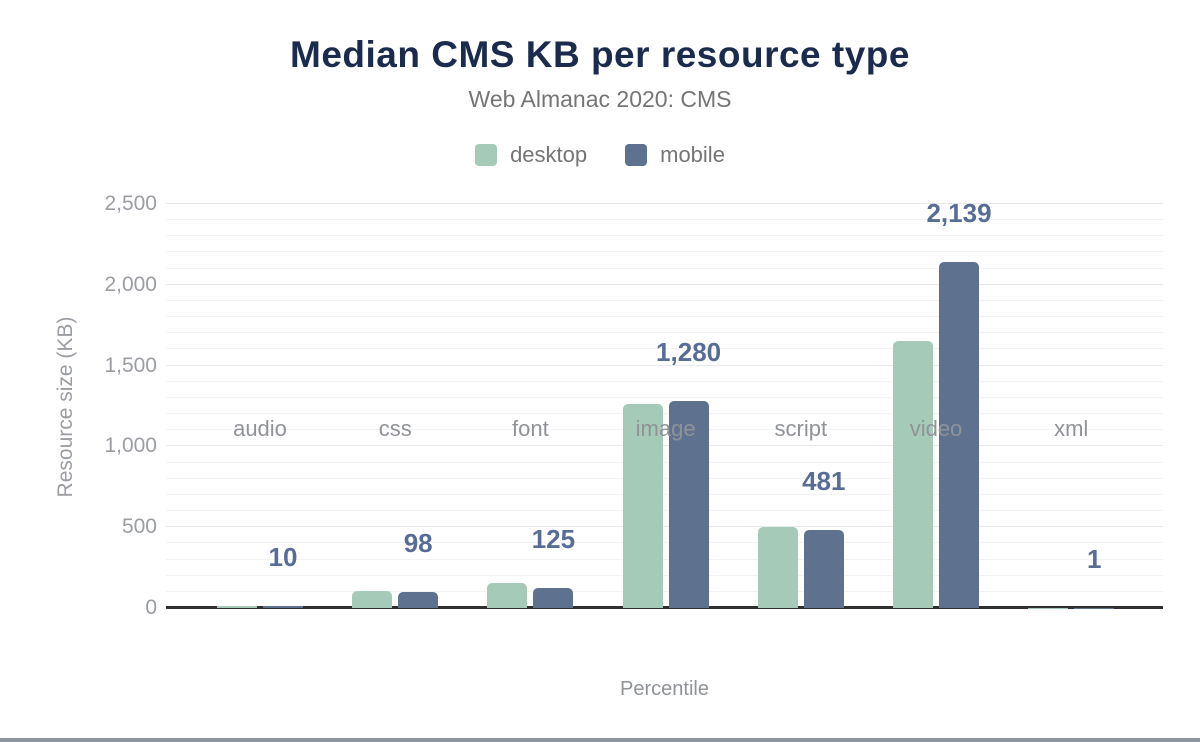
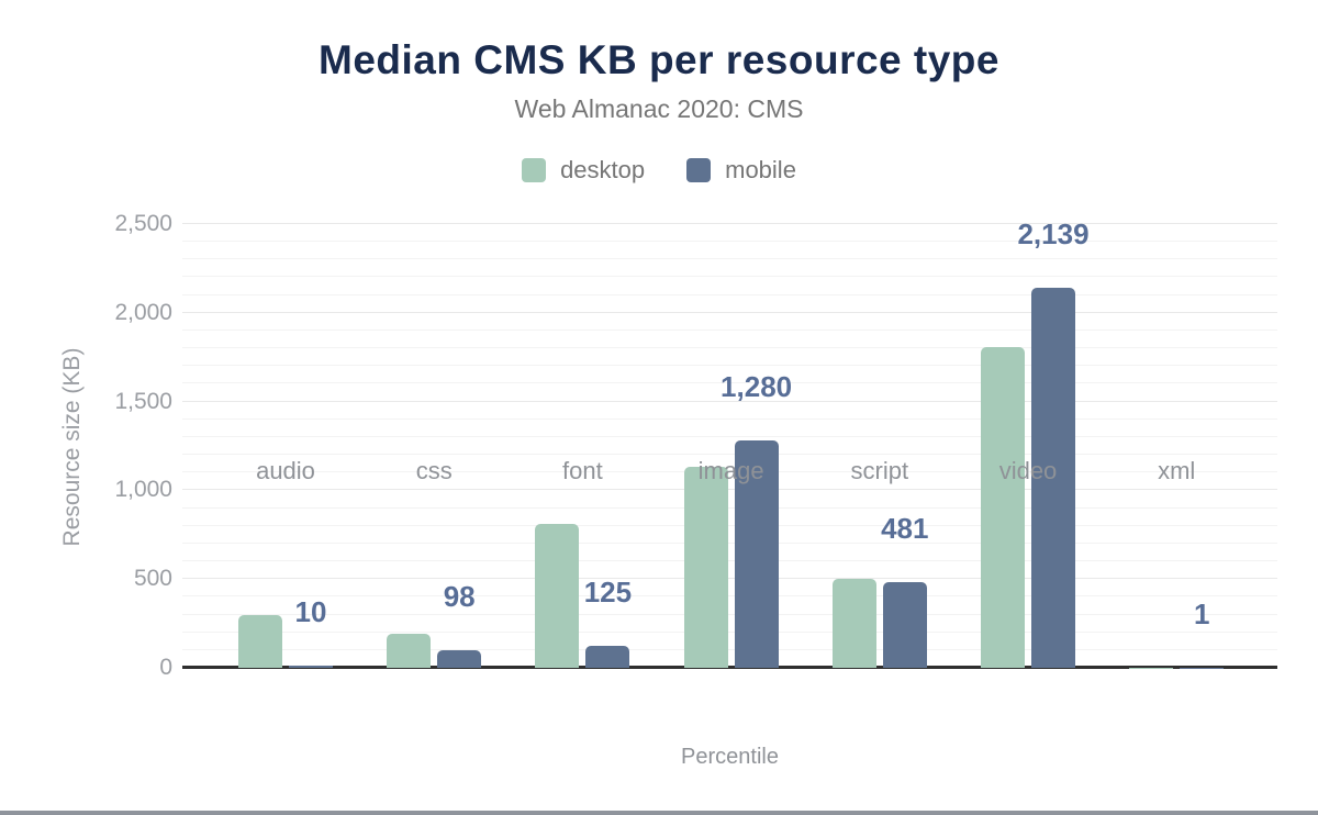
desktop/audio: 20 -> 300
desktop/css: 100 -> 190
desktop/font: 160 -> 810
desktop/image: 1260 -> 1130
desktop/video: 1660 -> 1810
